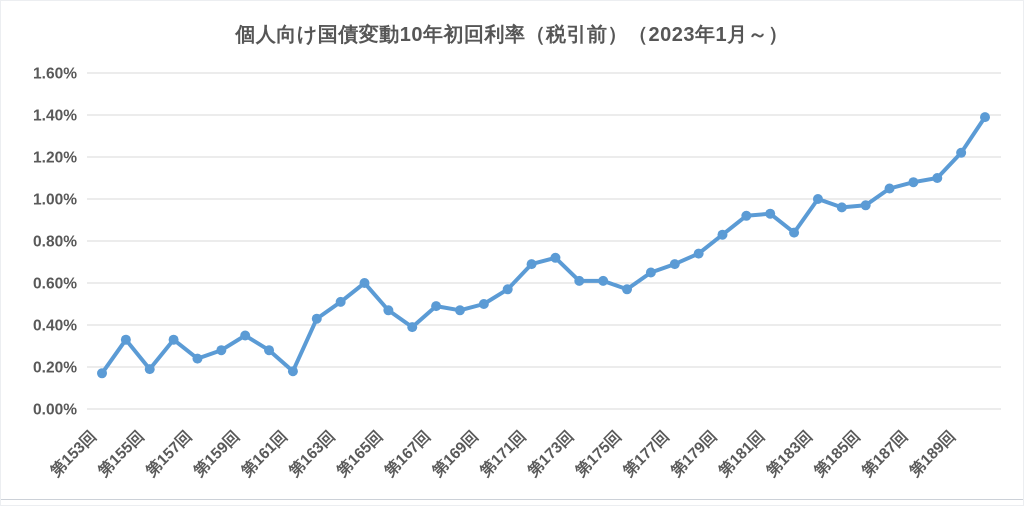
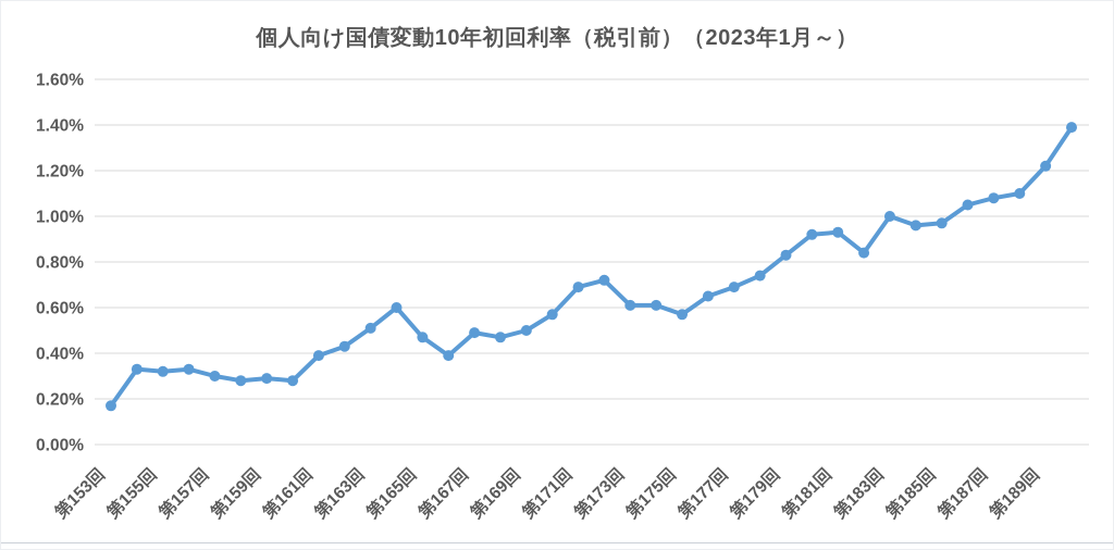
第155回: 0.19% -> 0.32%
第157回: 0.24% -> 0.30%
第159回: 0.35% -> 0.29%
第161回: 0.18% -> 0.39%
